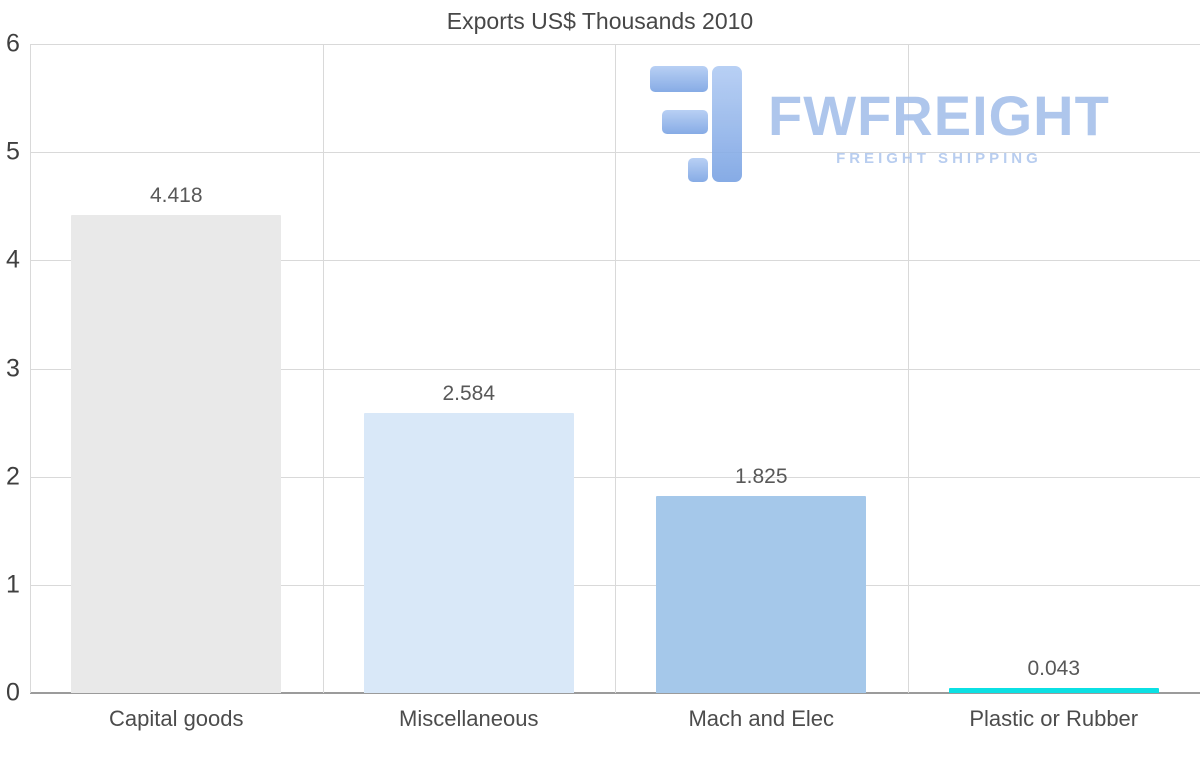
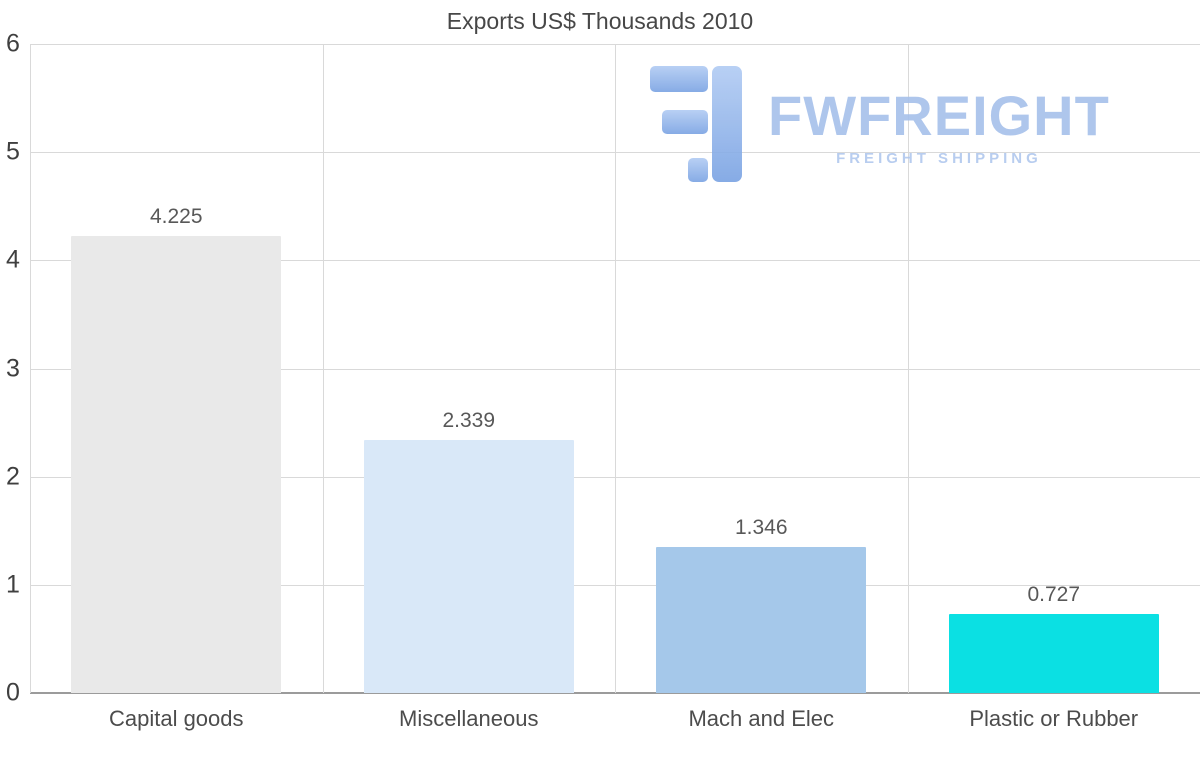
Capital goods: 4.418 -> 4.225
Miscellaneous: 2.584 -> 2.339
Mach and Elec: 1.825 -> 1.346
Plastic or Rubber: 0.043 -> 0.727
